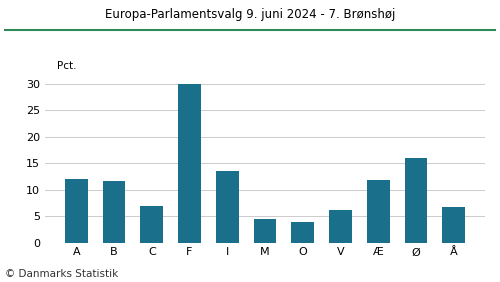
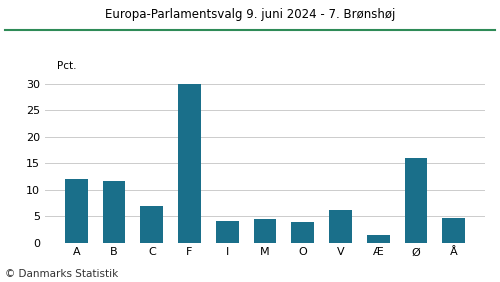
I: 13.6 -> 4.0
Æ: 11.8 -> 1.4
Å: 6.8 -> 4.6
